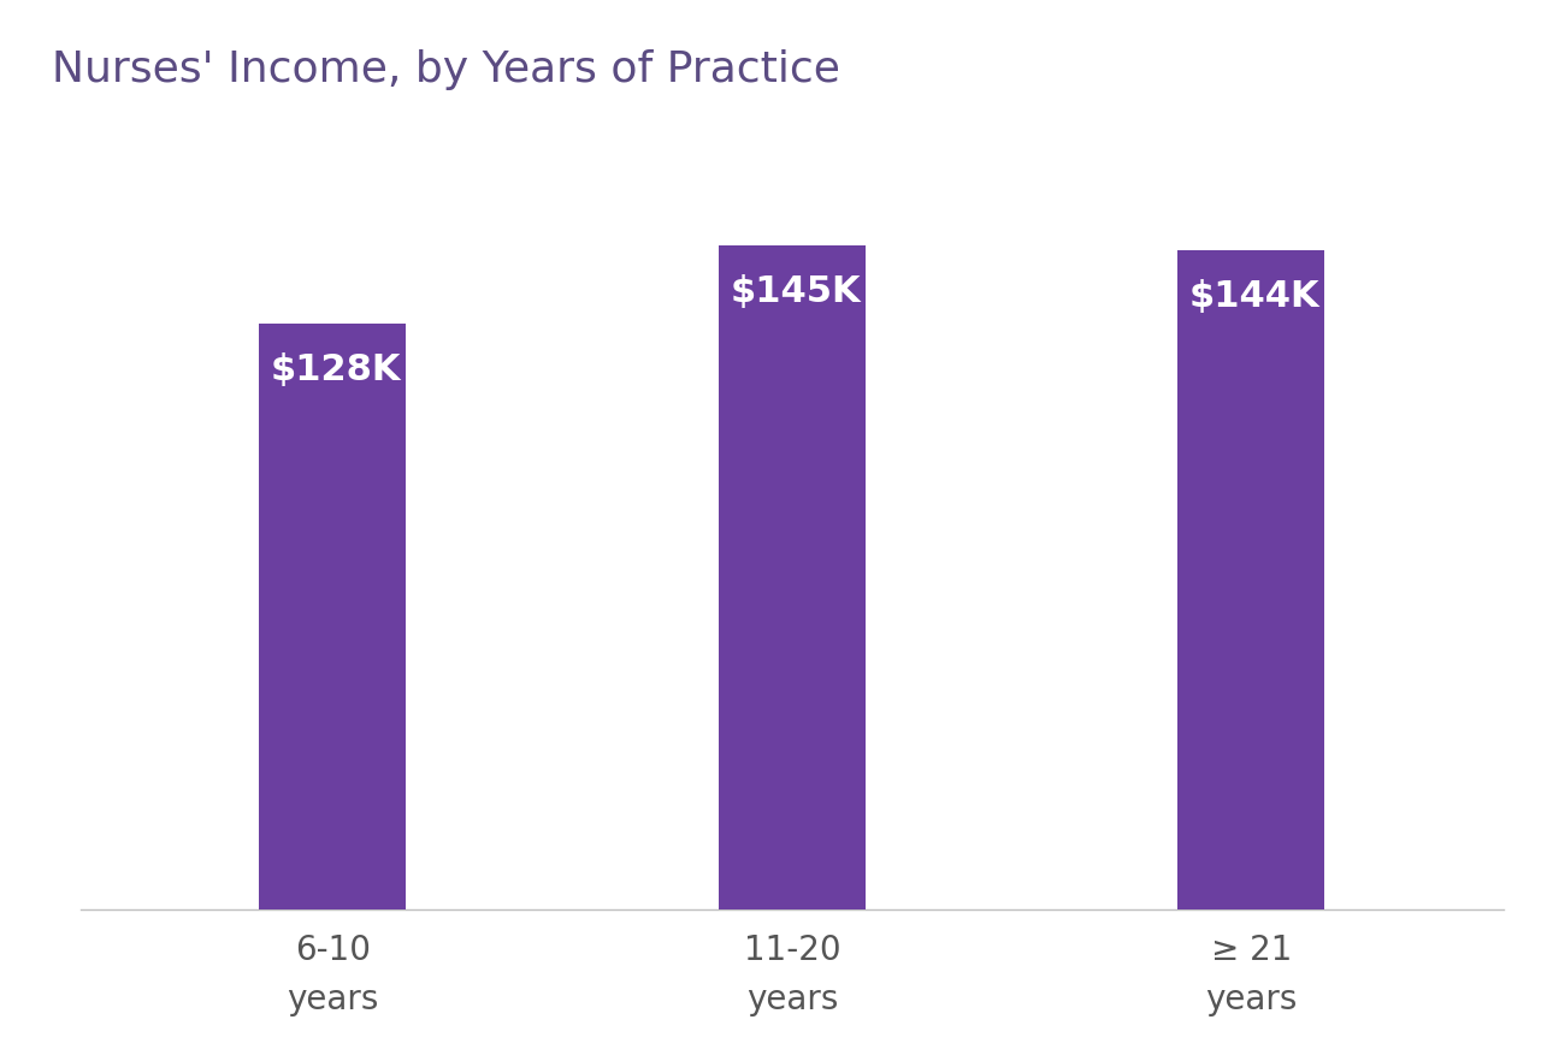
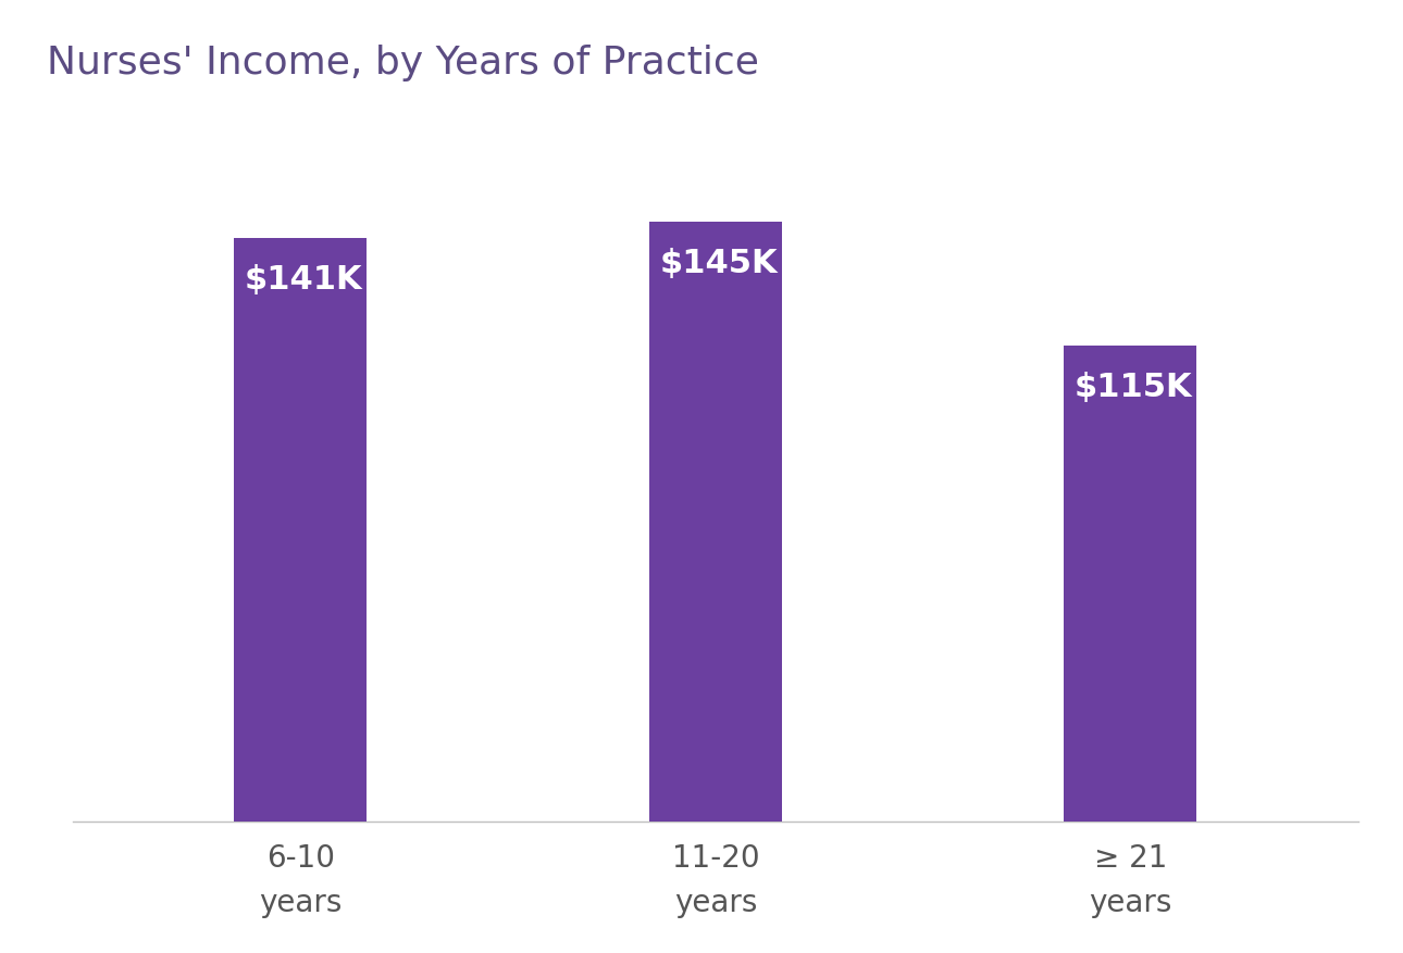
6-10 years: $128K -> $141K
≥ 21 years: $144K -> $115K
